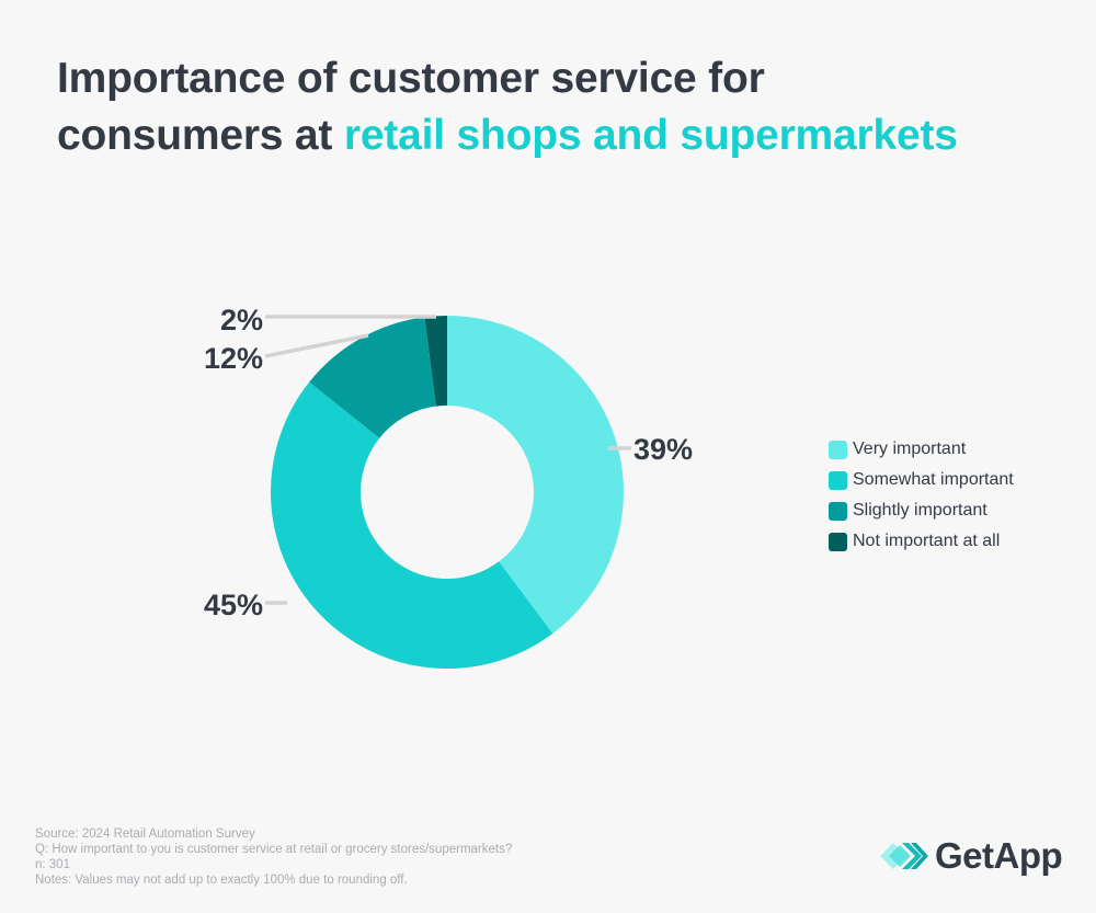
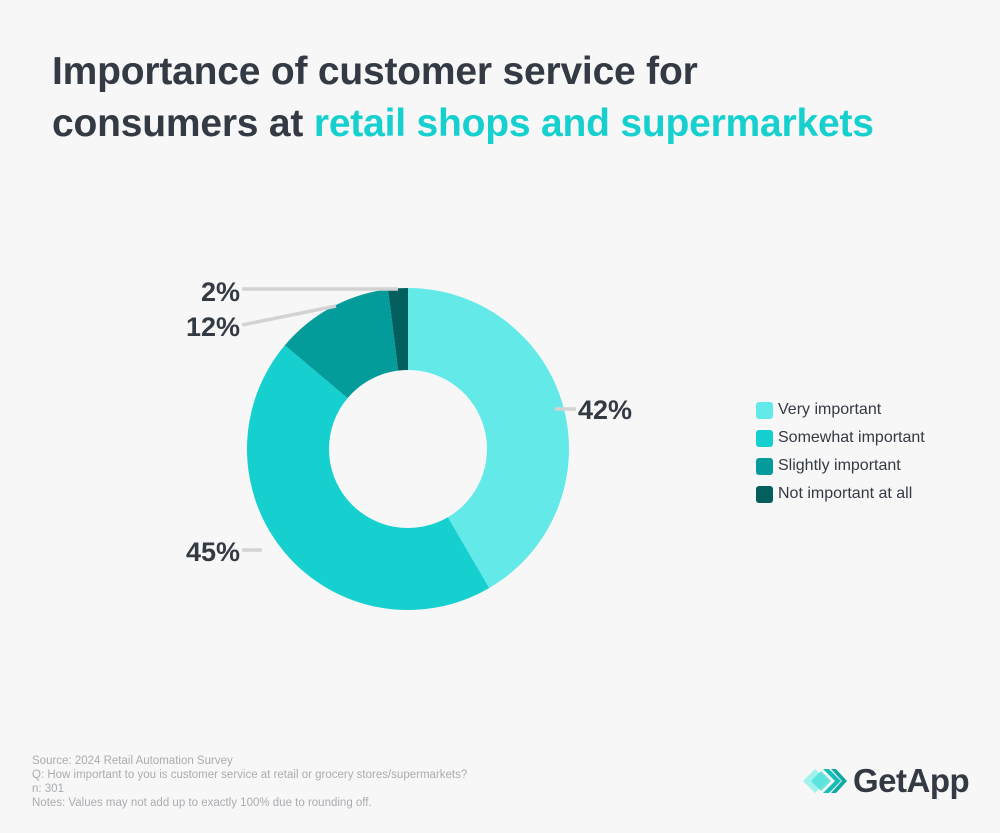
Very important: 39% -> 42%
